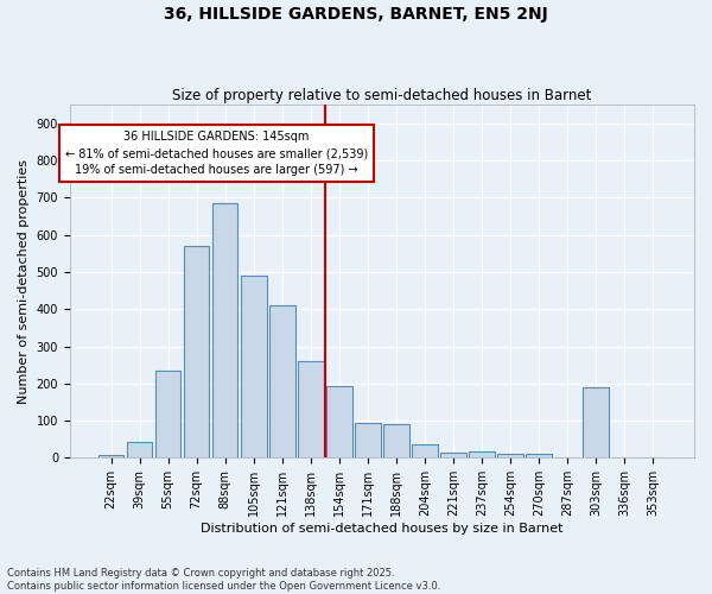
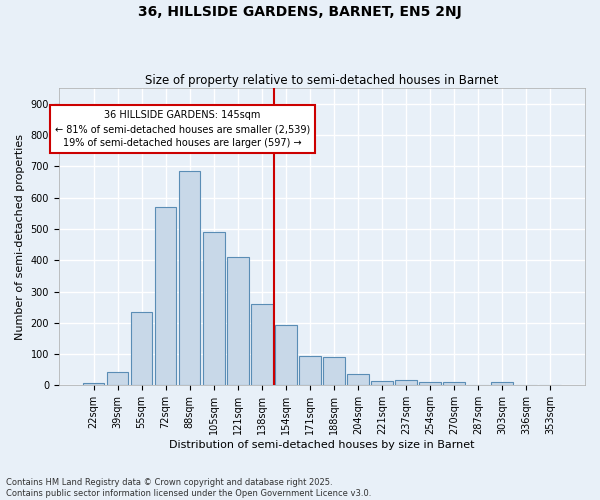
303sqm: 190 -> 12
